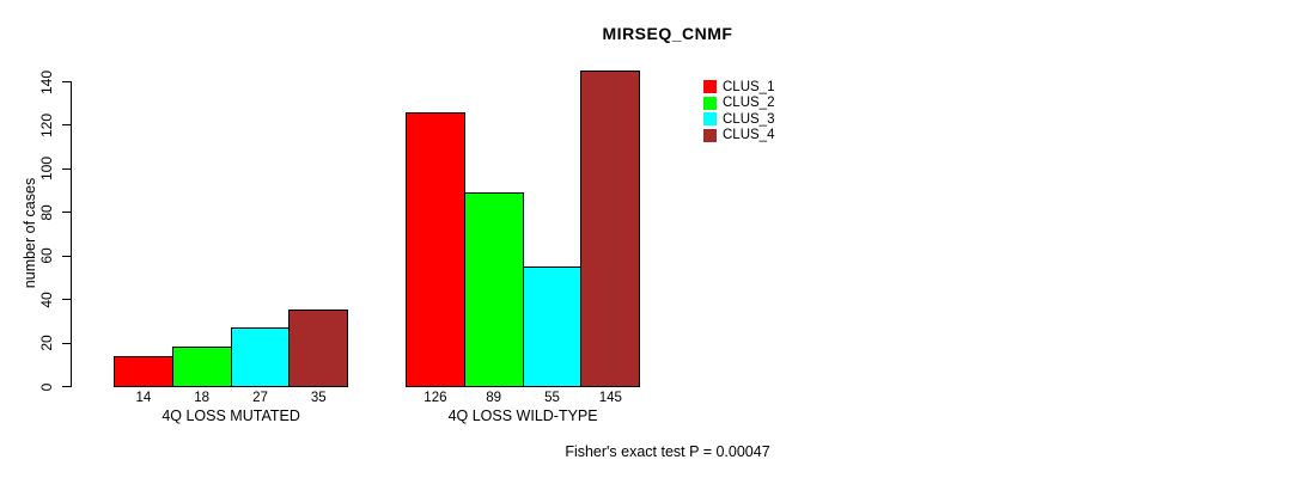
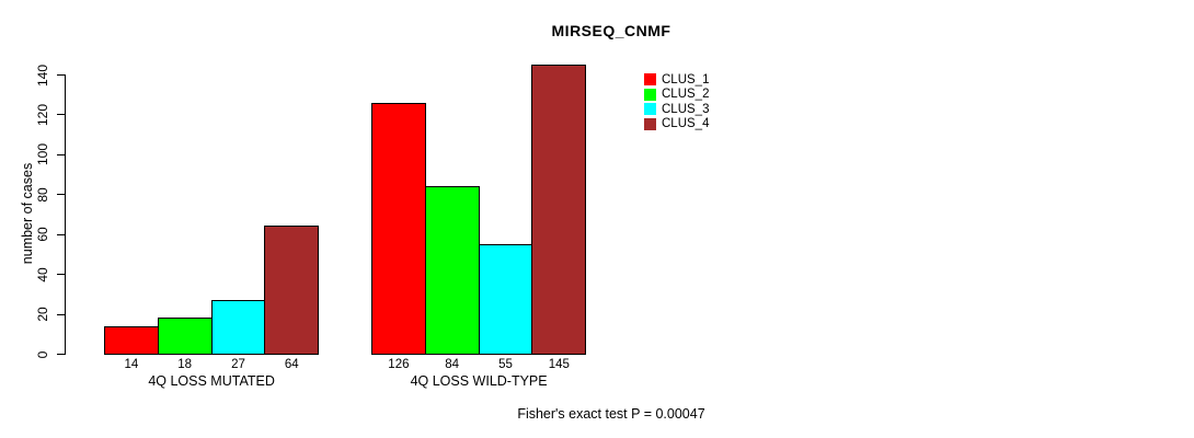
CLUS_4/4Q LOSS MUTATED: 35 -> 64
CLUS_2/4Q LOSS WILD-TYPE: 89 -> 84
